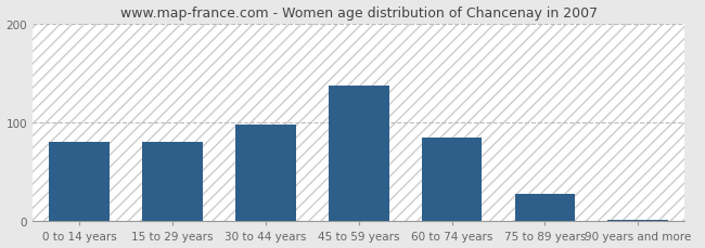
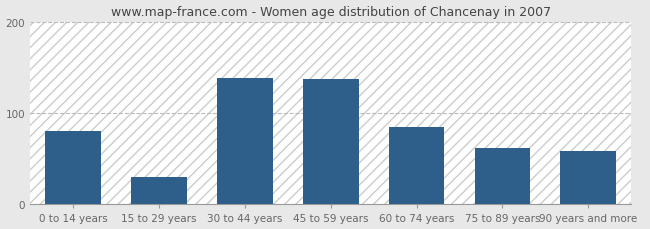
15 to 29 years: 80 -> 30
30 to 44 years: 98 -> 138
75 to 89 years: 28 -> 62
90 years and more: 2 -> 58
